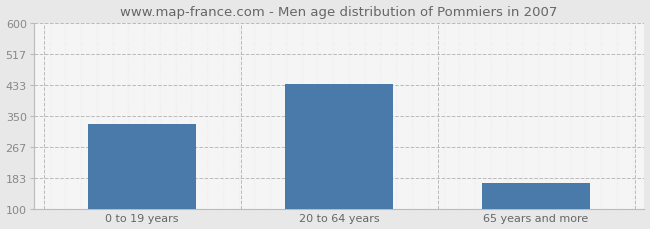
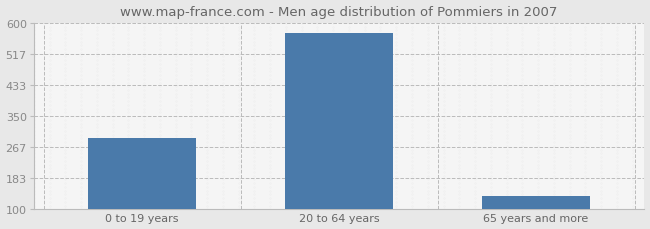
0 to 19 years: 330 -> 290
20 to 64 years: 435 -> 573
65 years and more: 170 -> 135
